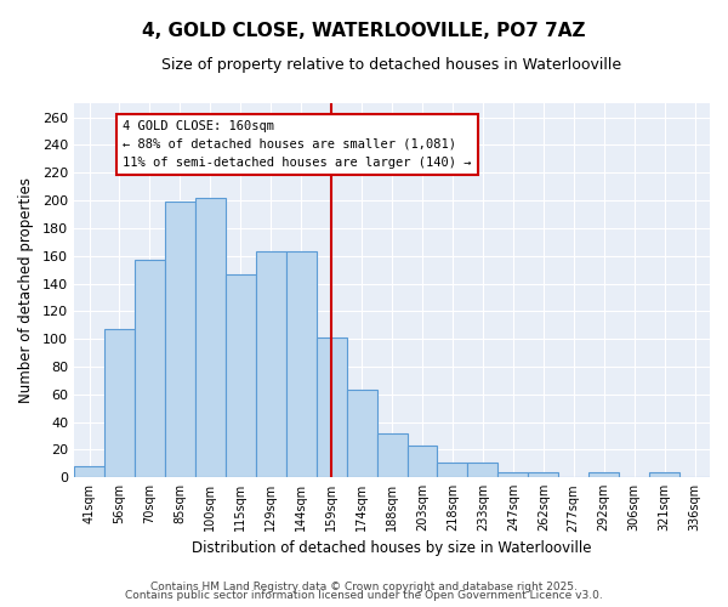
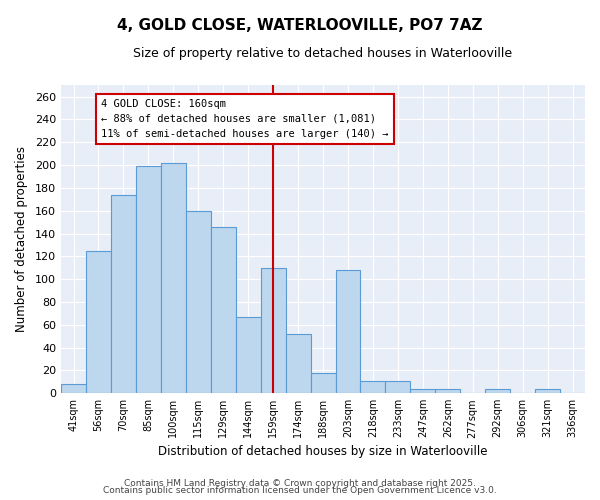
56sqm: 107 -> 125
70sqm: 157 -> 174
115sqm: 147 -> 160
129sqm: 163 -> 146
144sqm: 163 -> 67
159sqm: 101 -> 110
174sqm: 63 -> 52
188sqm: 32 -> 18
203sqm: 23 -> 108
